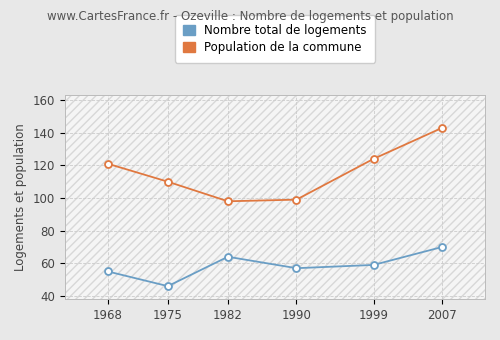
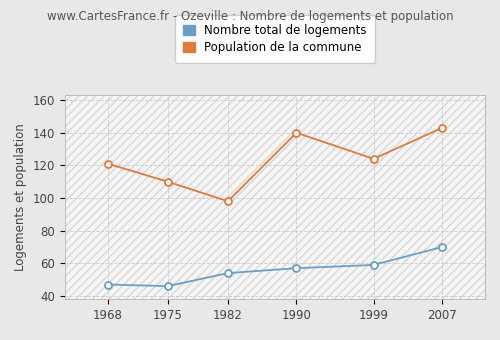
Nombre total de logements/1968: 55 -> 47
Nombre total de logements/1982: 64 -> 54
Population de la commune/1990: 99 -> 140
